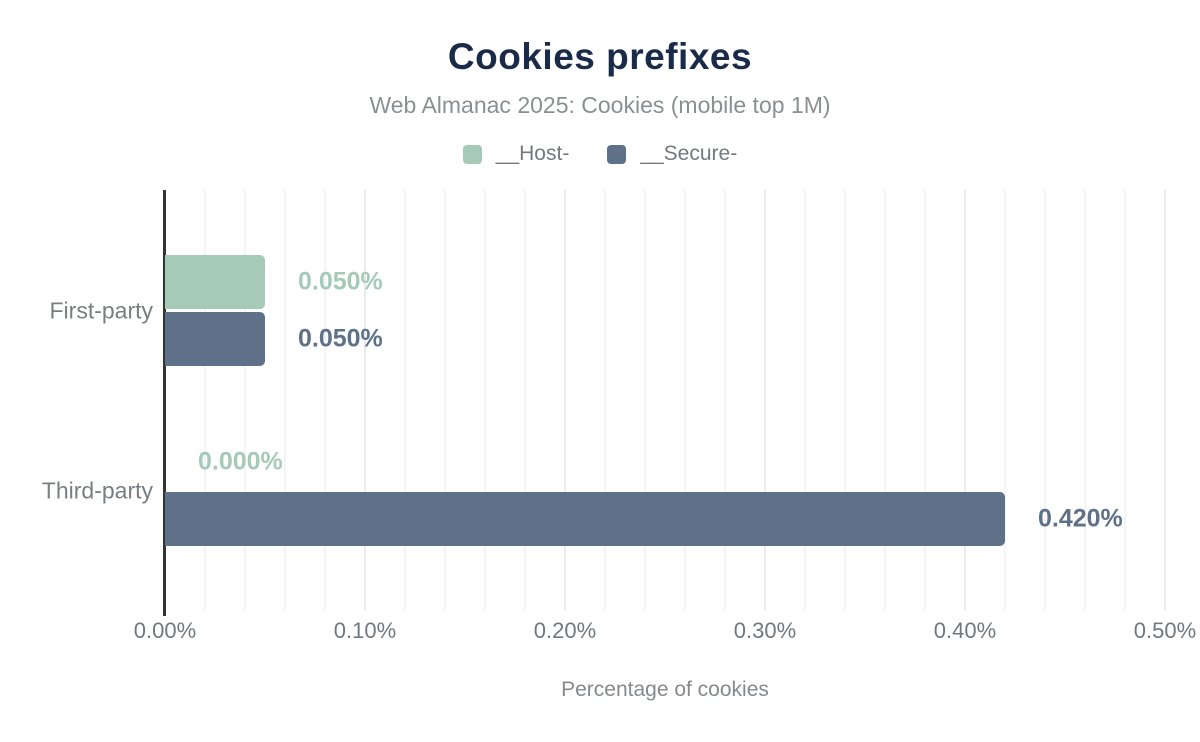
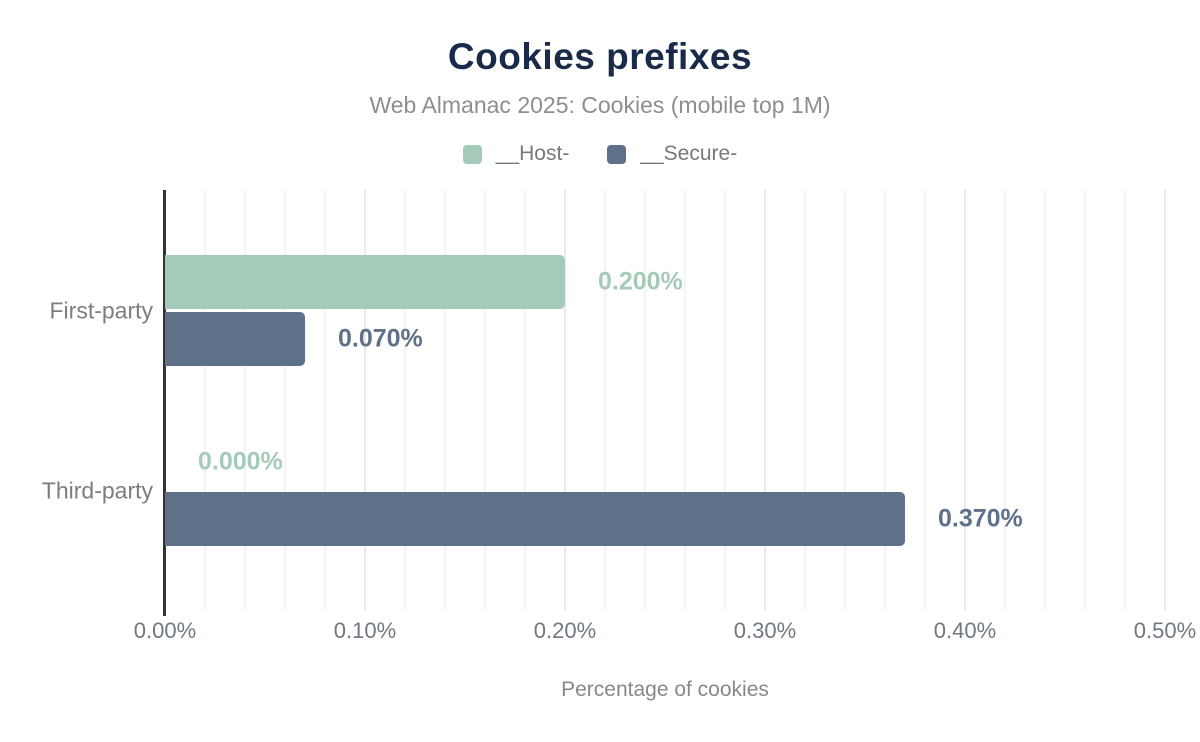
__Host-/First-party: 0.050% -> 0.200%
__Secure-/First-party: 0.050% -> 0.070%
__Secure-/Third-party: 0.420% -> 0.370%
